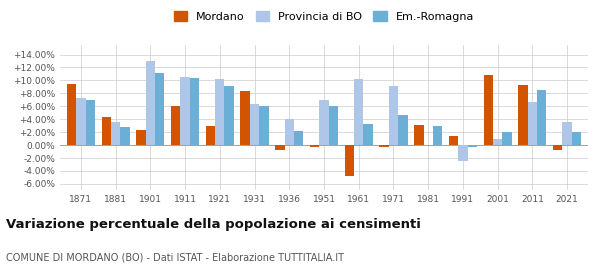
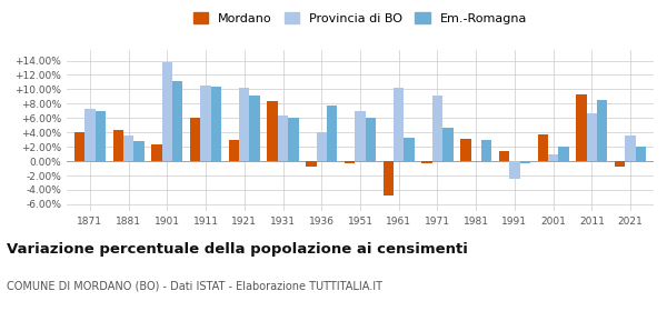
Mordano/1871: 9.5% -> 4.0%
Provincia di BO/1901: 13.0% -> 13.8%
Em.-Romagna/1936: 2.2% -> 7.8%
Mordano/2001: 10.8% -> 3.8%
